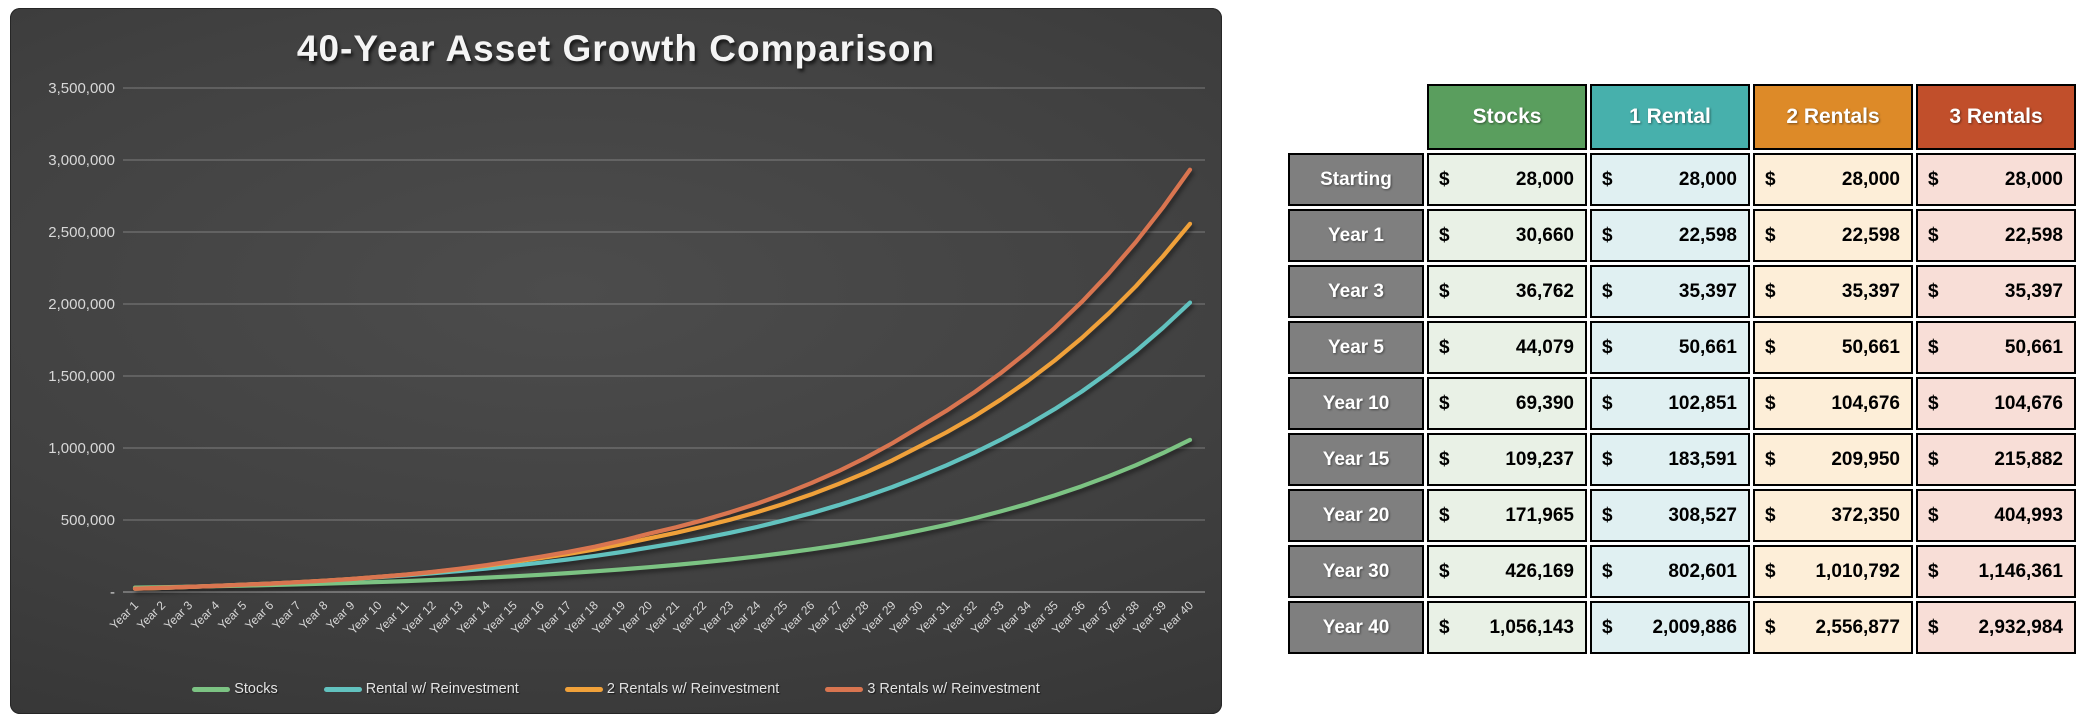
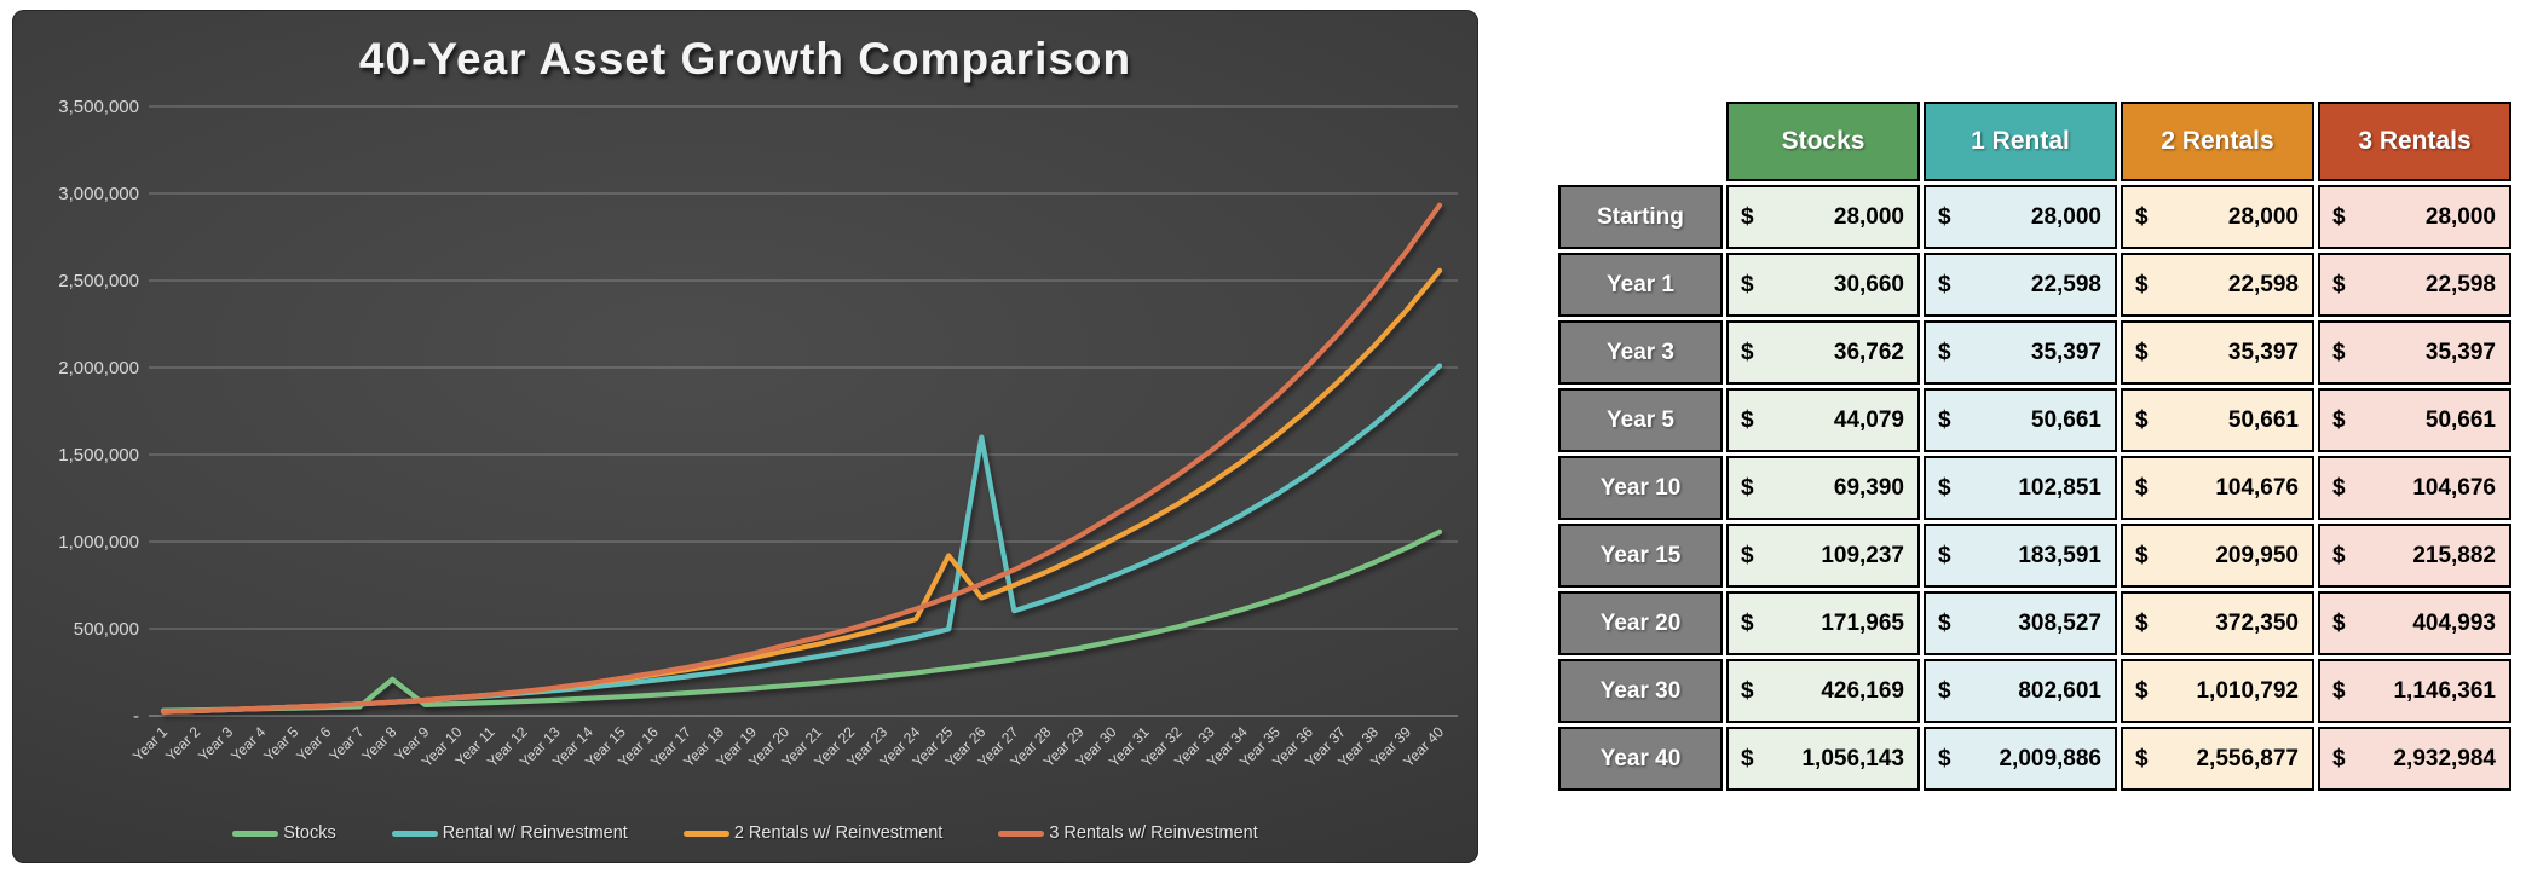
Stocks/Year 8: 60000 -> 210000
2 Rentals w/ Reinvestment/Year 25: 610000 -> 920000
Rental w/ Reinvestment/Year 26: 550000 -> 1600000
